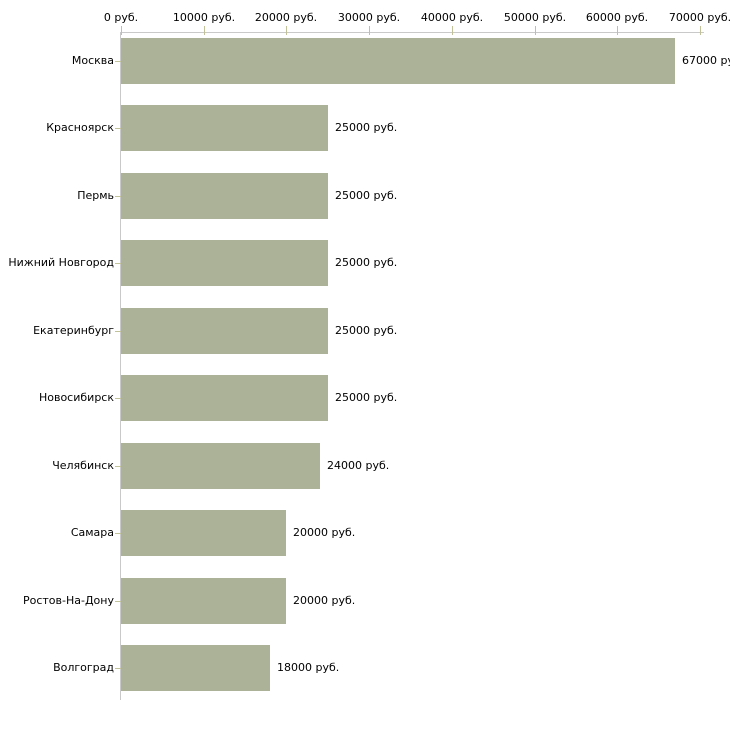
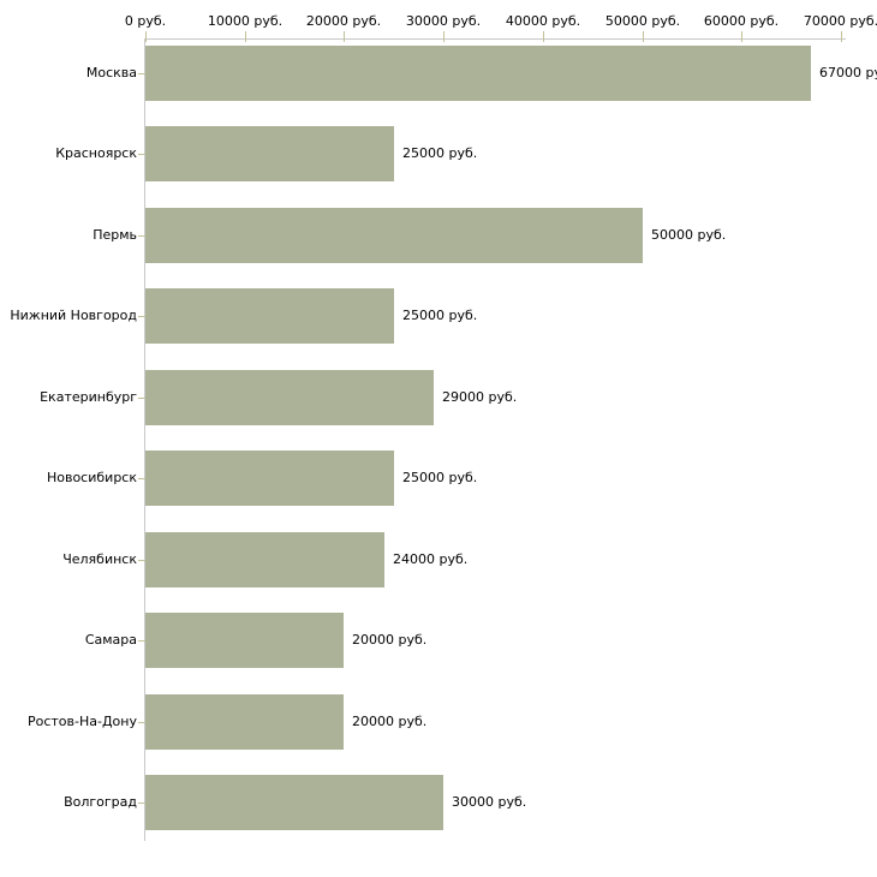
Пермь: 25000 -> 50000
Екатеринбург: 25000 -> 29000
Волгоград: 18000 -> 30000
